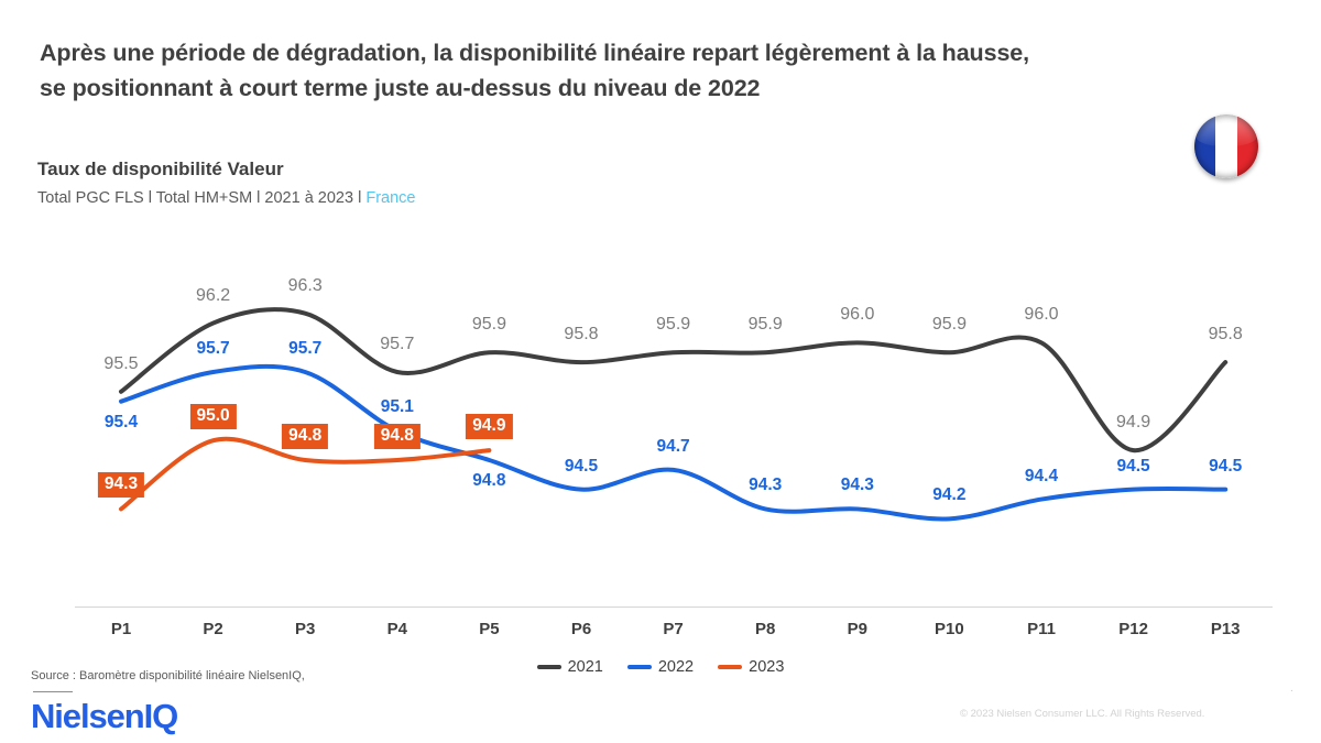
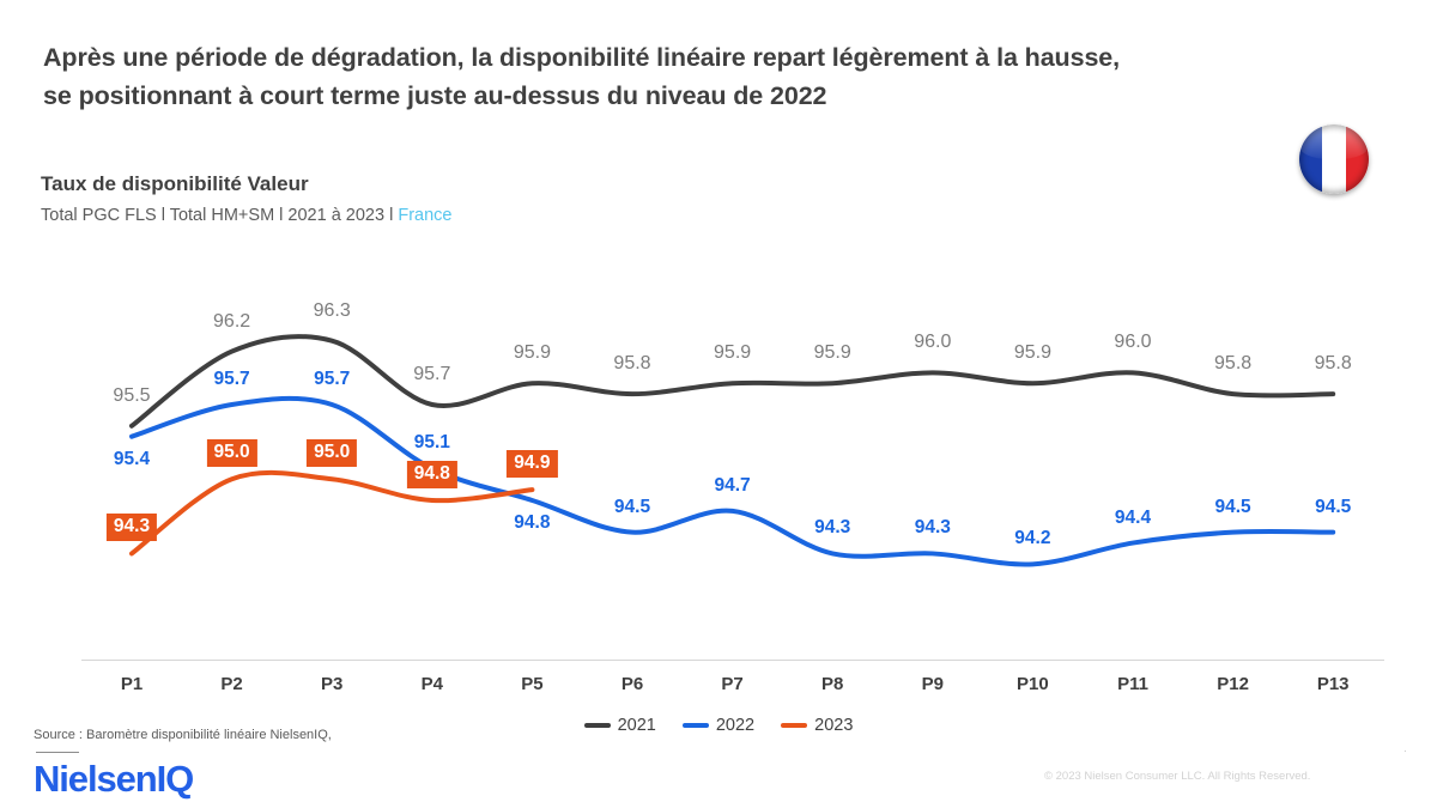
2023/P3: 94.8 -> 95.0
2021/P12: 94.9 -> 95.8
